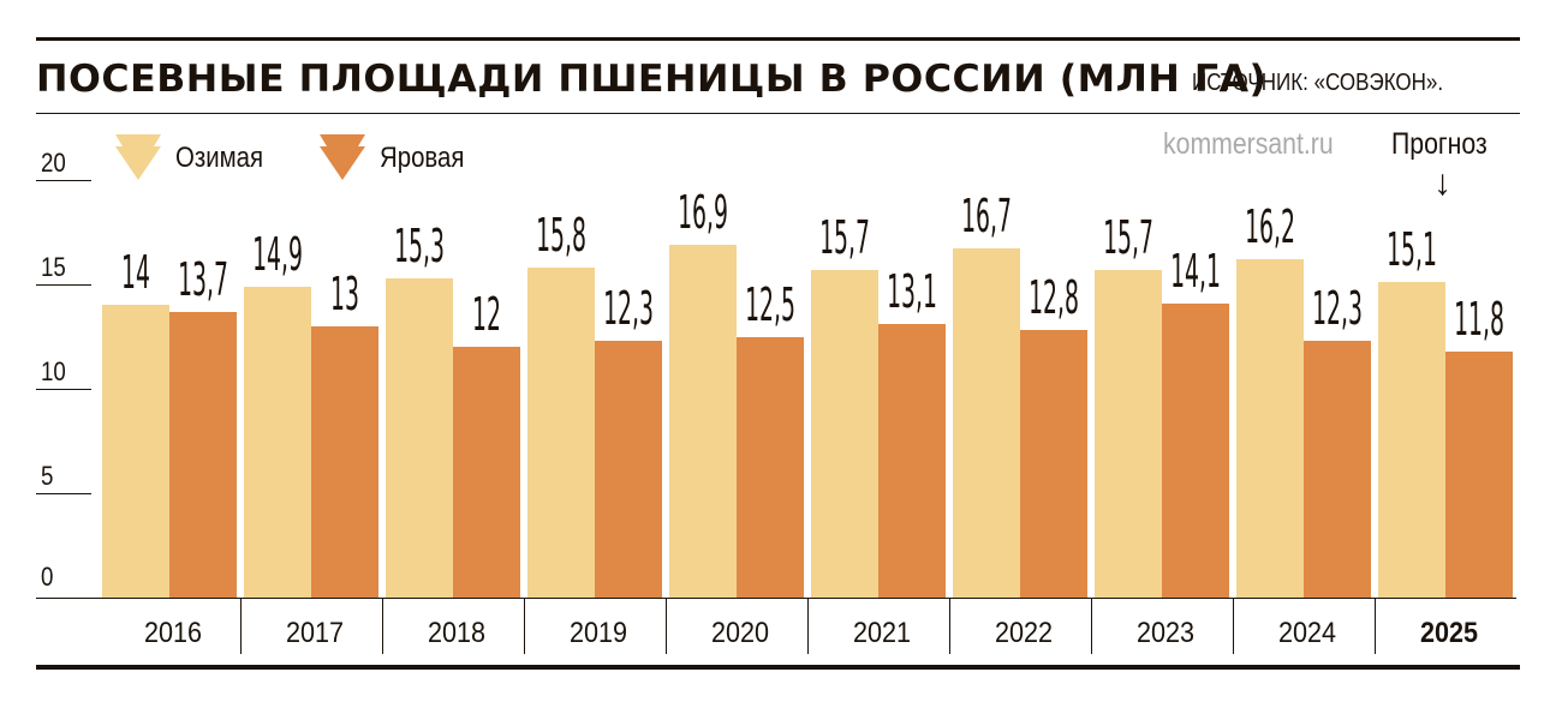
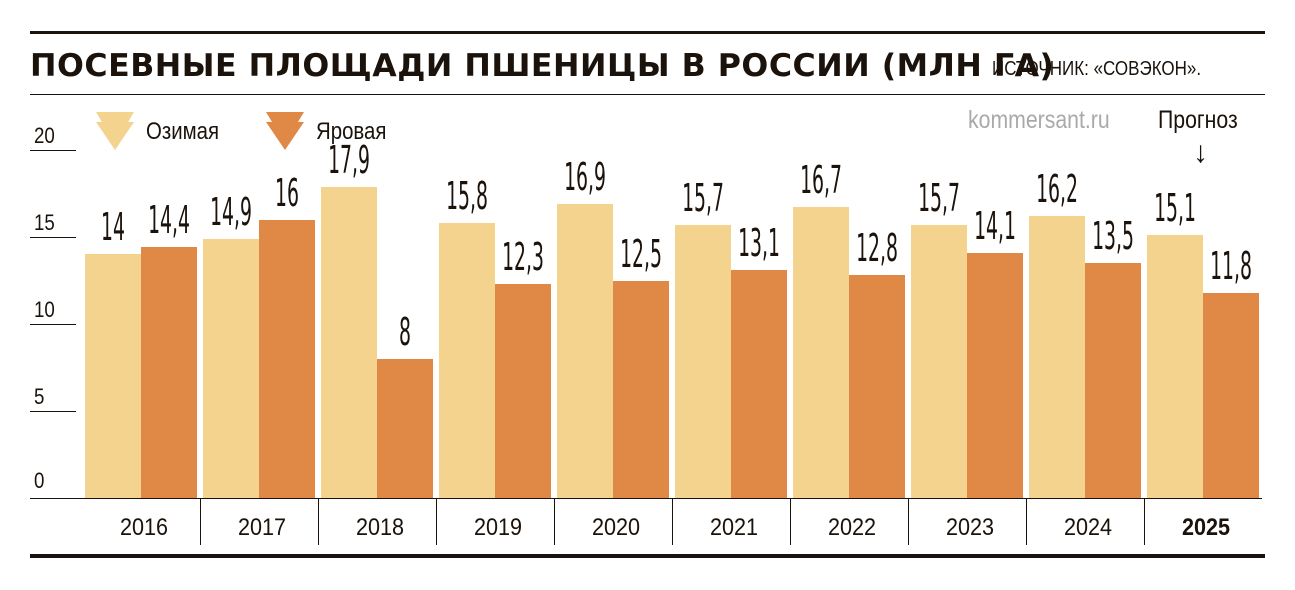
Яровая/2016: 13,7 -> 14,4
Яровая/2017: 13 -> 16
Озимая/2018: 15,3 -> 17,9
Яровая/2018: 12 -> 8
Яровая/2024: 12,3 -> 13,5
